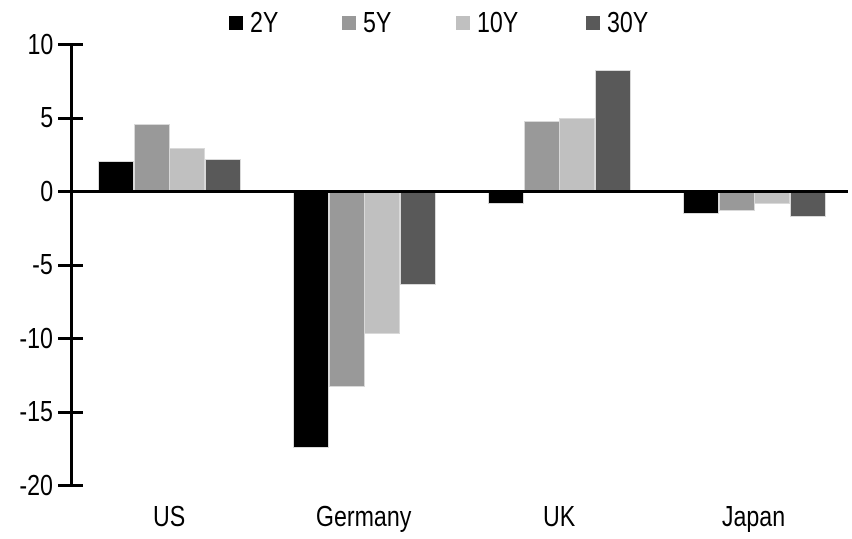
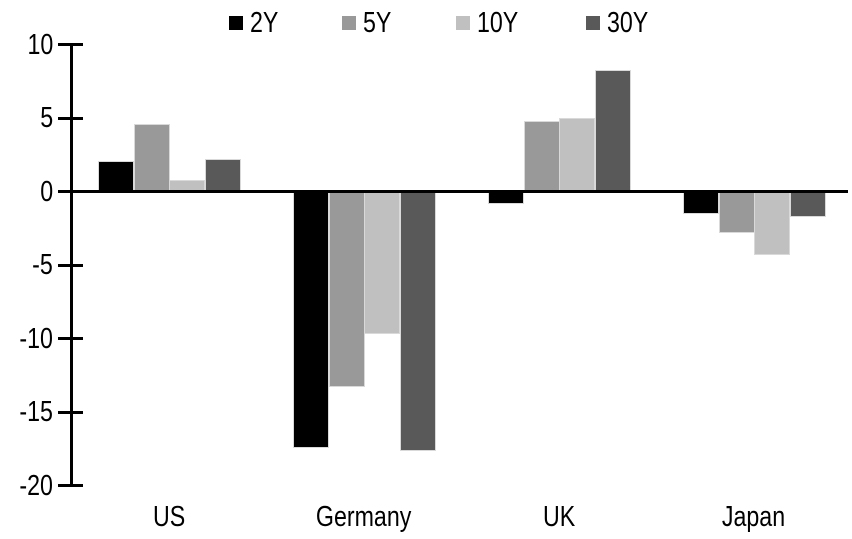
10Y/US: 3.0 -> 0.8
30Y/Germany: -6.3 -> -17.6
5Y/Japan: -1.3 -> -2.8
10Y/Japan: -0.8 -> -4.3
